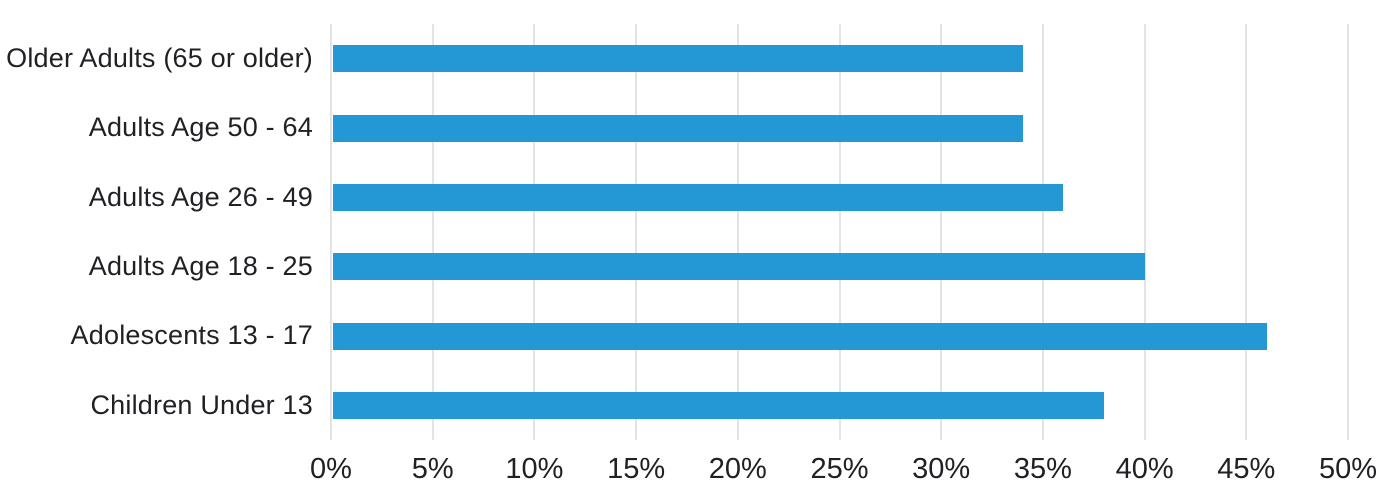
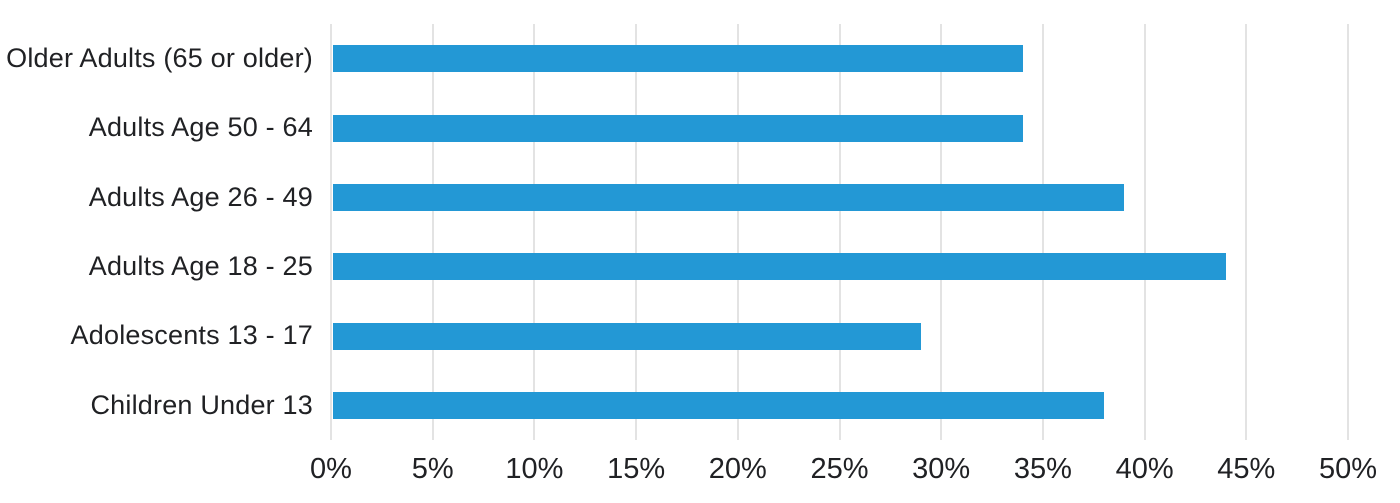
Adults Age 26 - 49: 36% -> 39%
Adults Age 18 - 25: 40% -> 44%
Adolescents 13 - 17: 46% -> 29%
